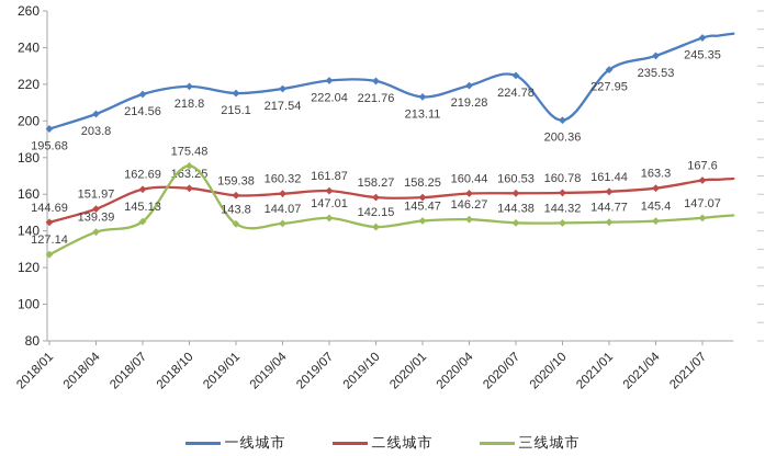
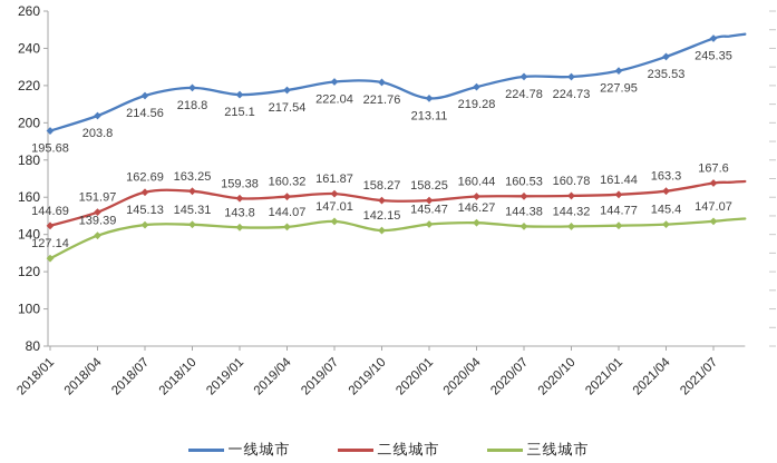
三线城市/2018/10: 175.48 -> 145.31
一线城市/2020/10: 200.36 -> 224.73
